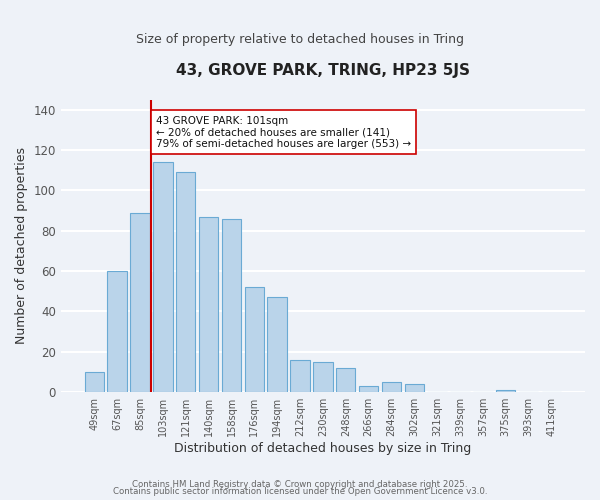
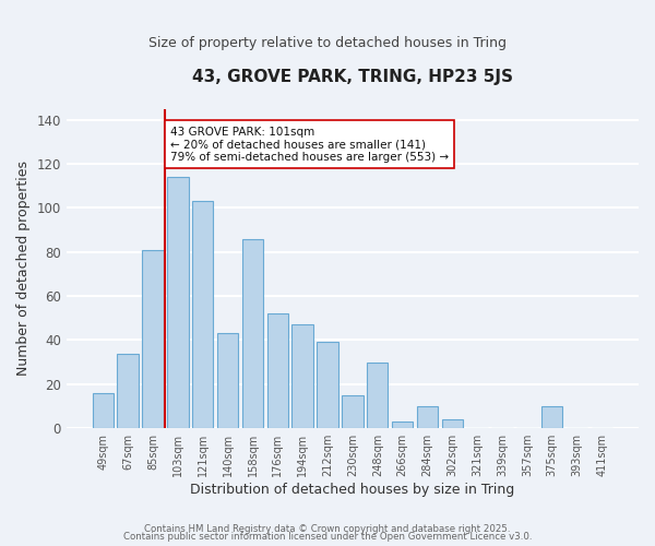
49sqm: 10 -> 16
67sqm: 60 -> 34
85sqm: 89 -> 81
121sqm: 109 -> 103
140sqm: 87 -> 43
212sqm: 16 -> 39
248sqm: 12 -> 30
284sqm: 5 -> 10
375sqm: 1 -> 10
